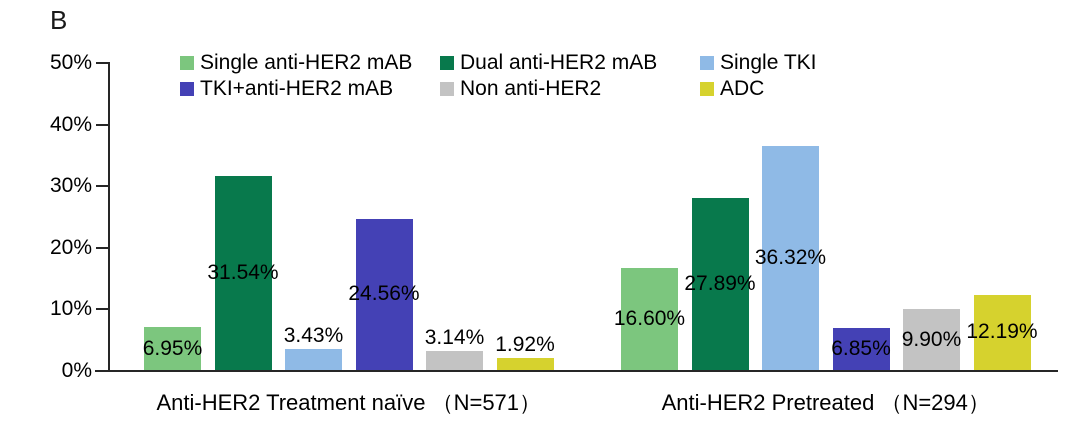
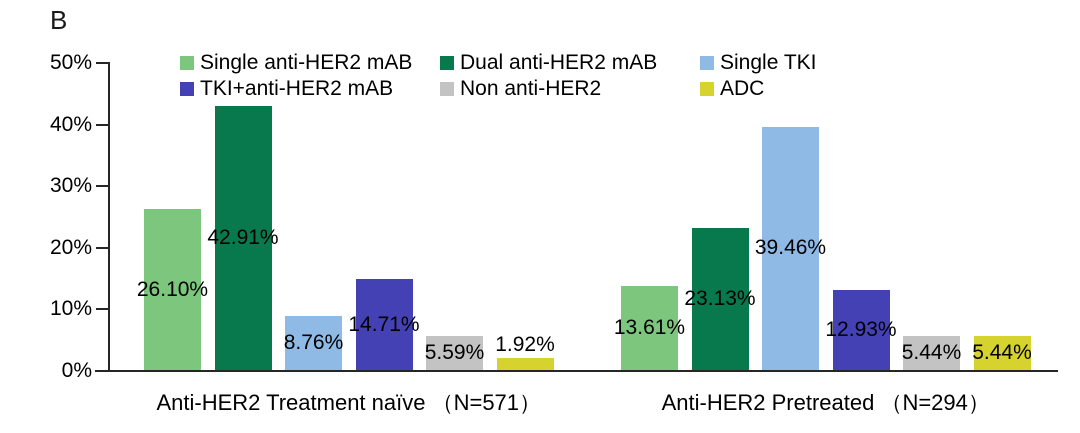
Single anti-HER2 mAB/Anti-HER2 Treatment naïve （N=571）: 6.95% -> 26.10%
Dual anti-HER2 mAB/Anti-HER2 Treatment naïve （N=571）: 31.54% -> 42.91%
Single TKI/Anti-HER2 Treatment naïve （N=571）: 3.43% -> 8.76%
TKI+anti-HER2 mAB/Anti-HER2 Treatment naïve （N=571）: 24.56% -> 14.71%
Non anti-HER2/Anti-HER2 Treatment naïve （N=571）: 3.14% -> 5.59%
Single anti-HER2 mAB/Anti-HER2 Pretreated （N=294）: 16.60% -> 13.61%
Dual anti-HER2 mAB/Anti-HER2 Pretreated （N=294）: 27.89% -> 23.13%
Single TKI/Anti-HER2 Pretreated （N=294）: 36.32% -> 39.46%
TKI+anti-HER2 mAB/Anti-HER2 Pretreated （N=294）: 6.85% -> 12.93%
Non anti-HER2/Anti-HER2 Pretreated （N=294）: 9.90% -> 5.44%
ADC/Anti-HER2 Pretreated （N=294）: 12.19% -> 5.44%
